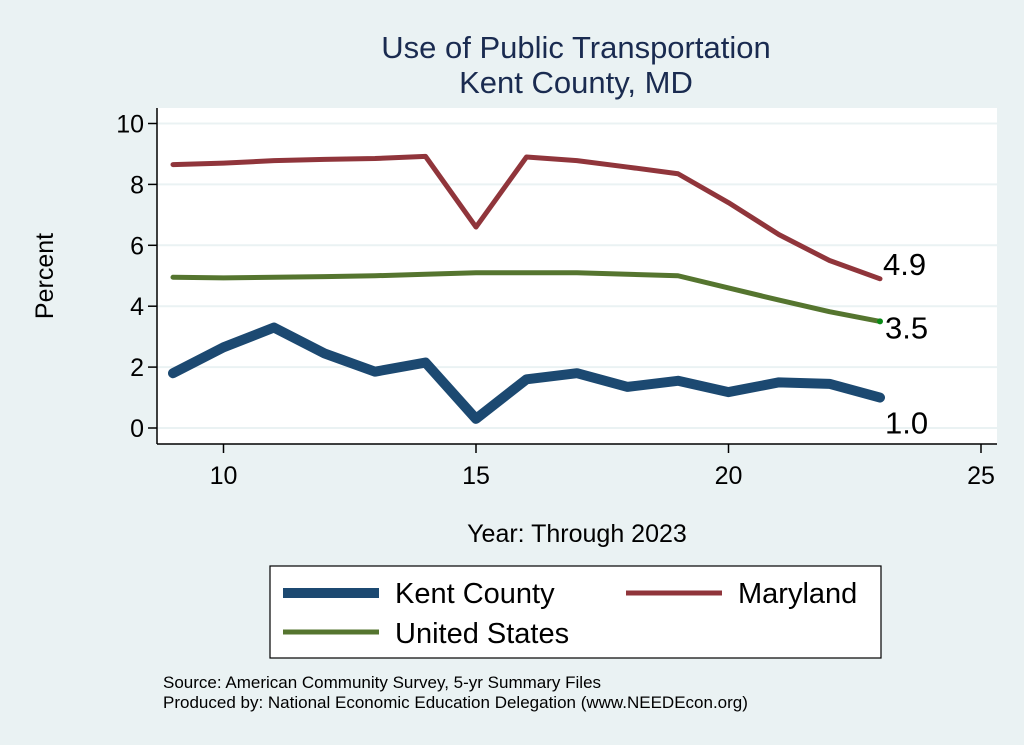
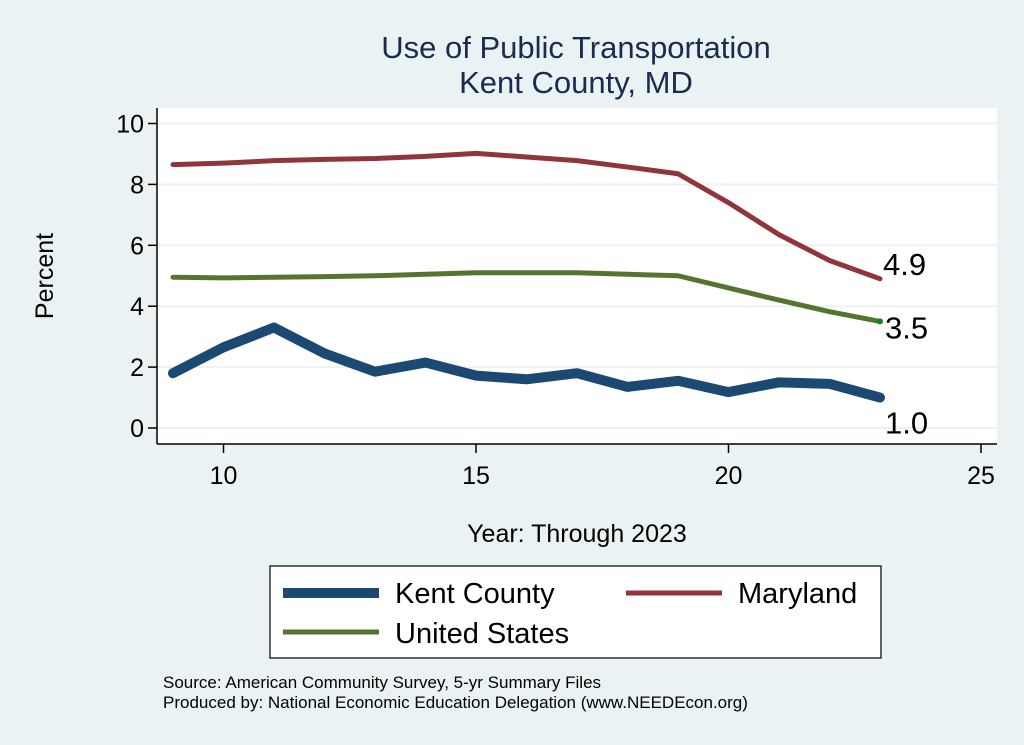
Kent County/15: 0.3 -> 1.7
Maryland/15: 6.6 -> 9.0
